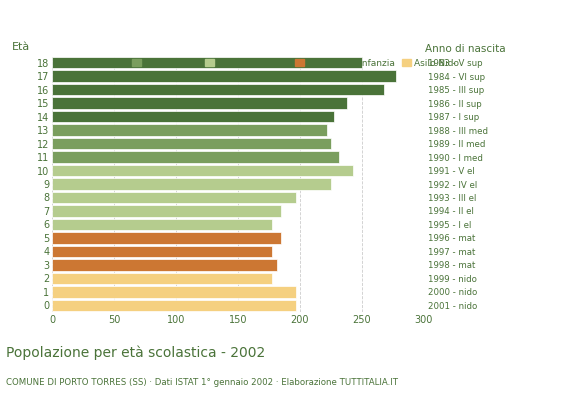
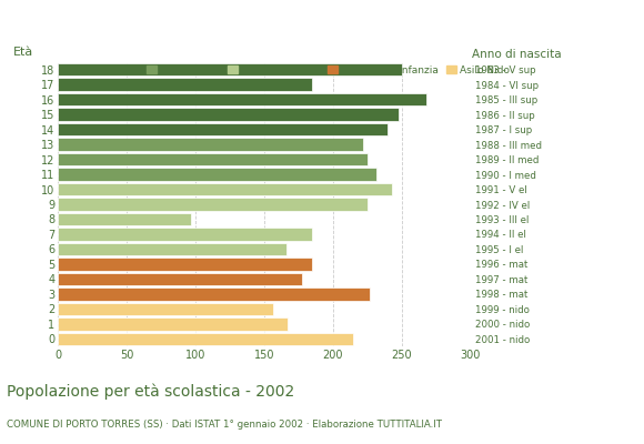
17: 278 -> 185
15: 238 -> 248
14: 228 -> 240
8: 197 -> 97
6: 178 -> 166
3: 182 -> 227
2: 178 -> 157
1: 197 -> 167
0: 197 -> 215
